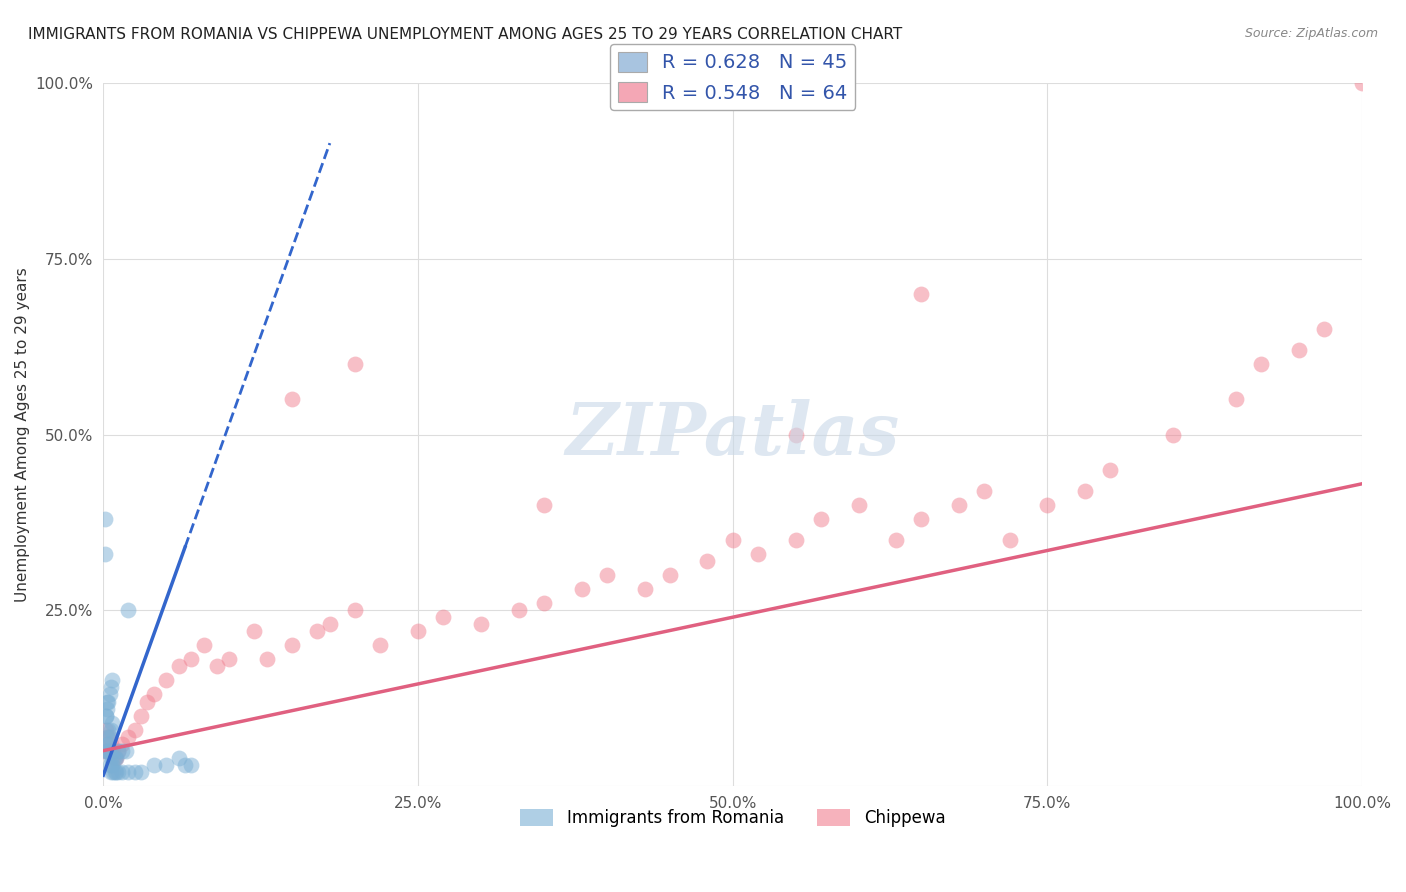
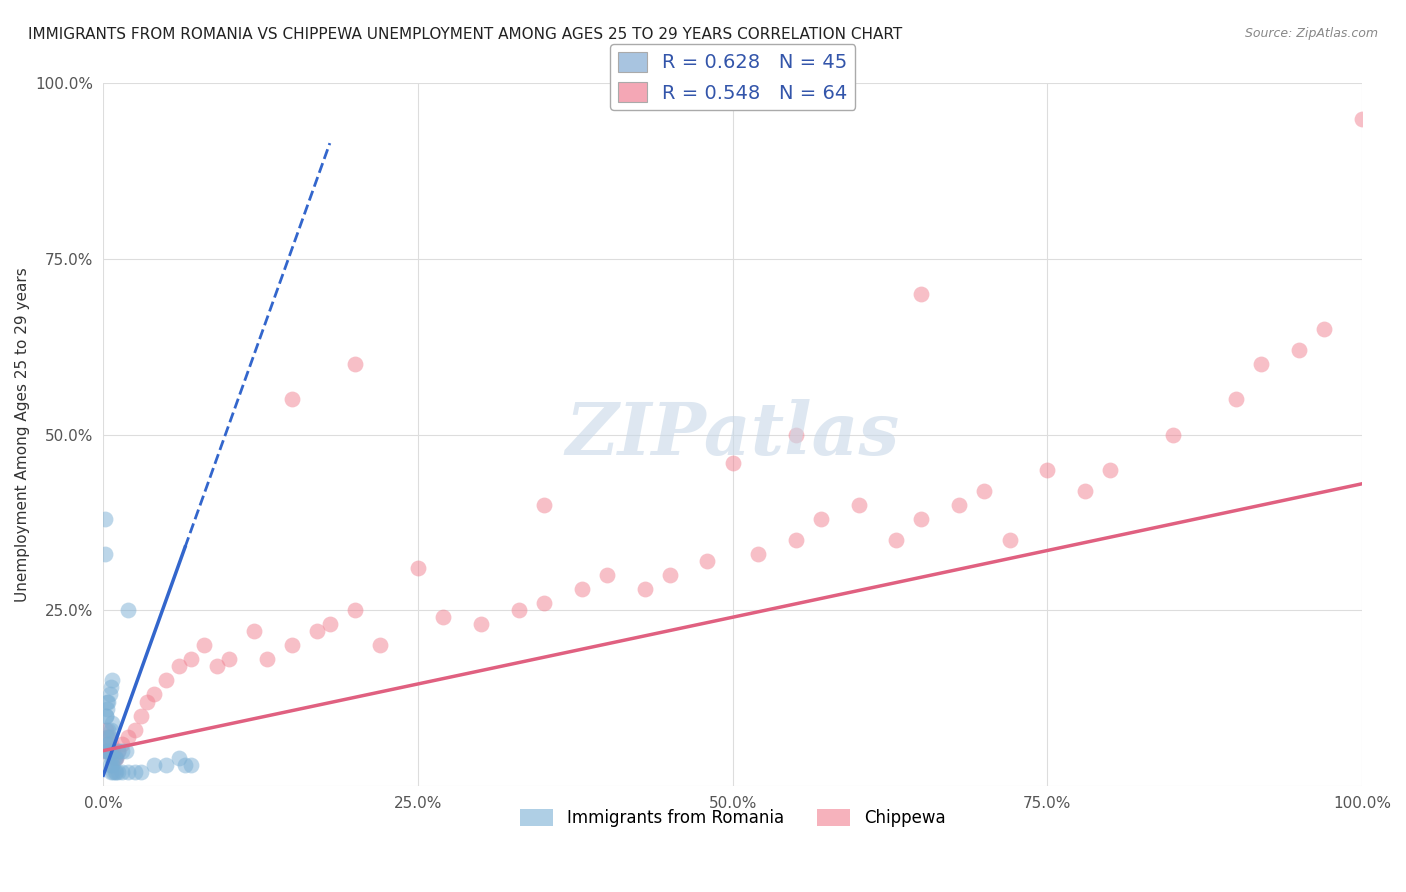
Chippewa/25.0%: 22% -> 31%
Chippewa/50.0%: 35% -> 46%
Chippewa/75.0%: 40% -> 45%
Chippewa/100.0%: 100% -> 95%
